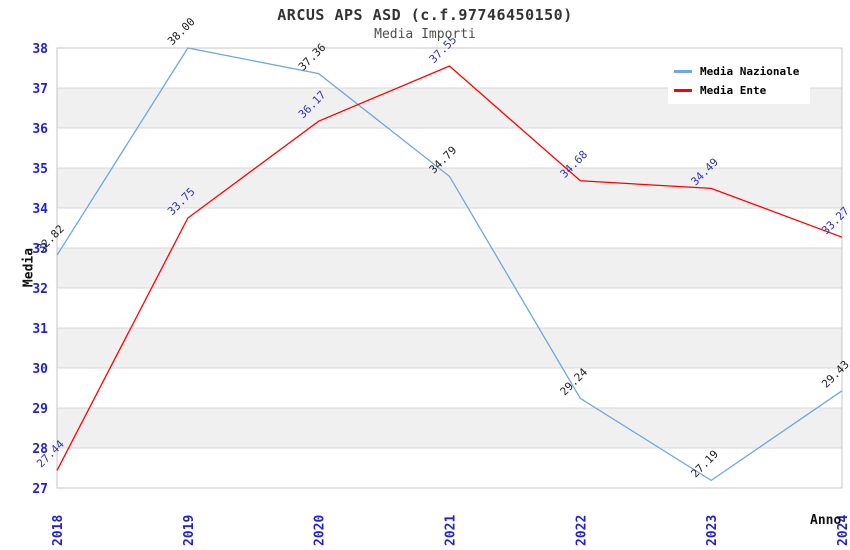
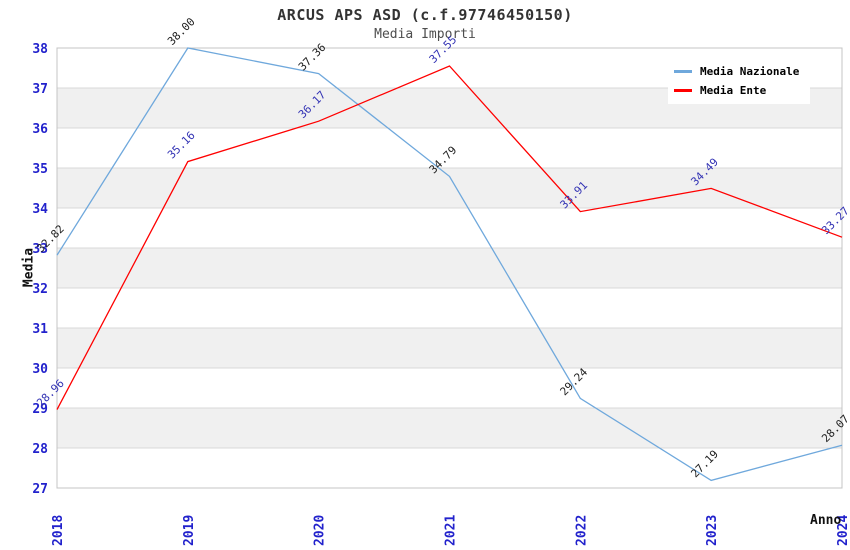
Media Ente/2018: 27.44 -> 28.96
Media Ente/2019: 33.75 -> 35.16
Media Ente/2022: 34.68 -> 33.91
Media Nazionale/2024: 29.43 -> 28.07
